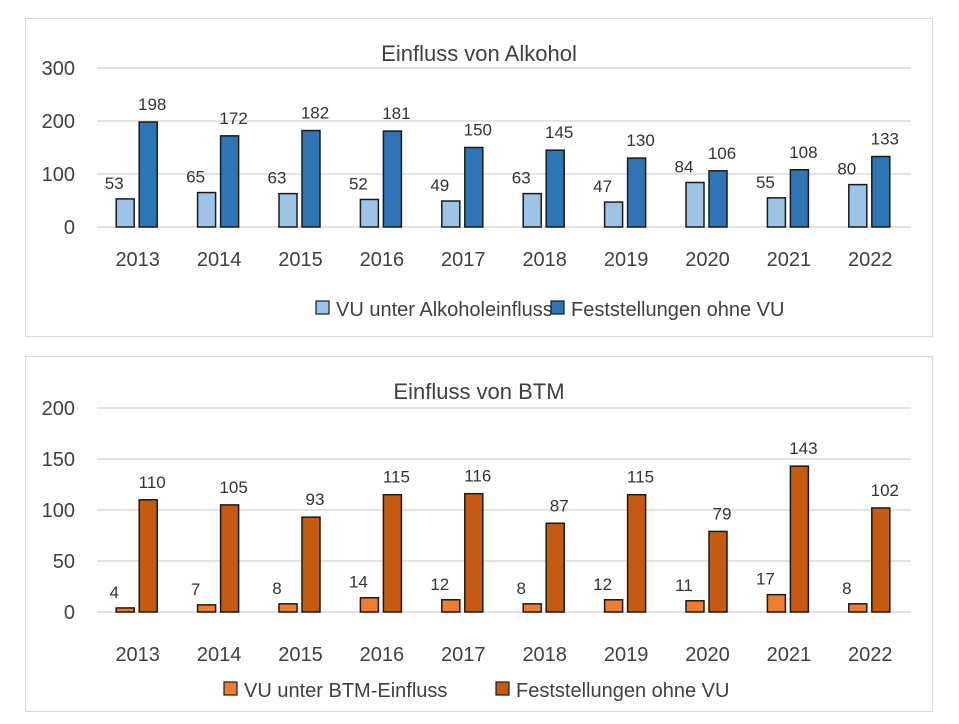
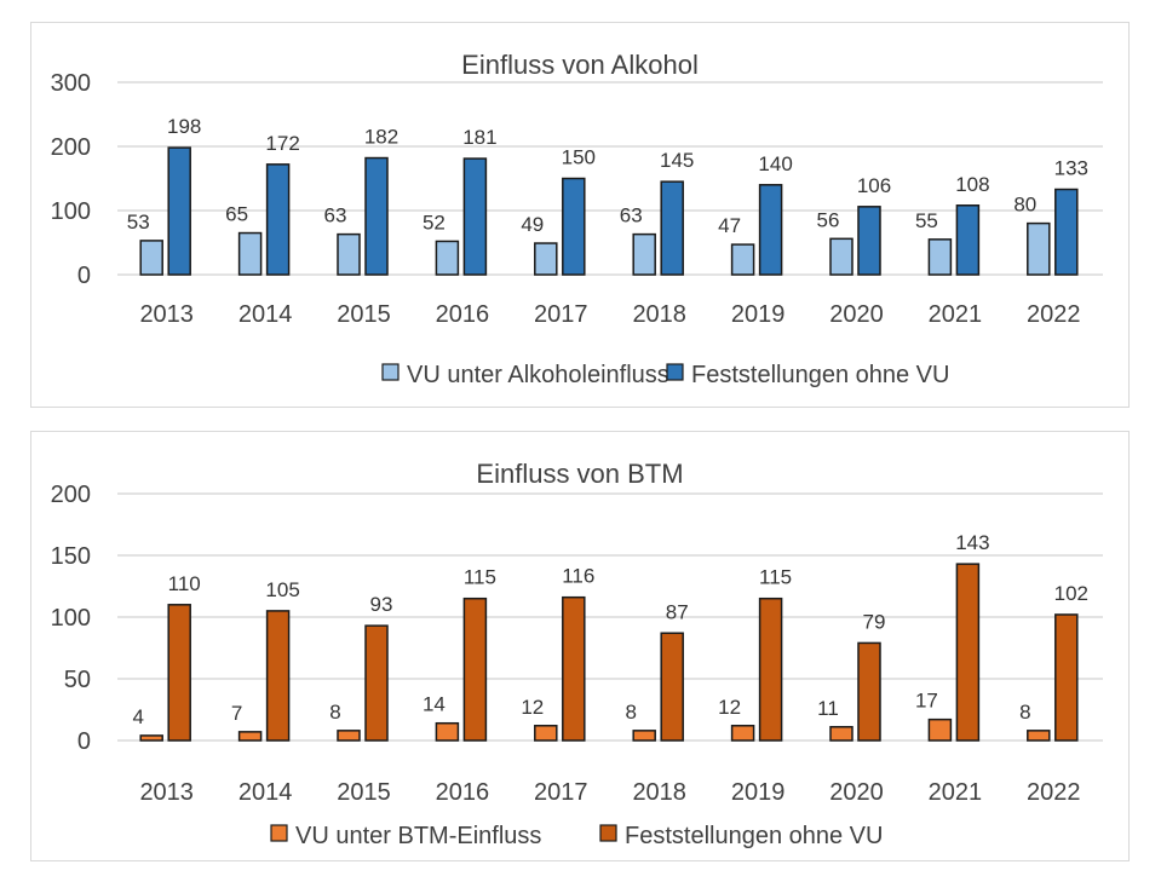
Einfluss von Alkohol/Feststellungen ohne VU/2019: 130 -> 140
Einfluss von Alkohol/VU unter Alkoholeinfluss/2020: 84 -> 56
